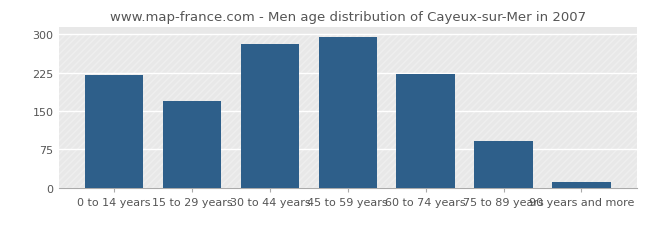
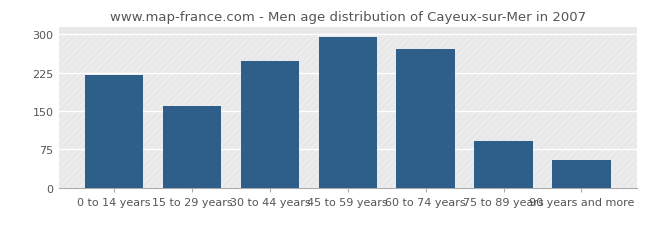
15 to 29 years: 170 -> 160
30 to 44 years: 280 -> 248
60 to 74 years: 222 -> 272
90 years and more: 10 -> 54
